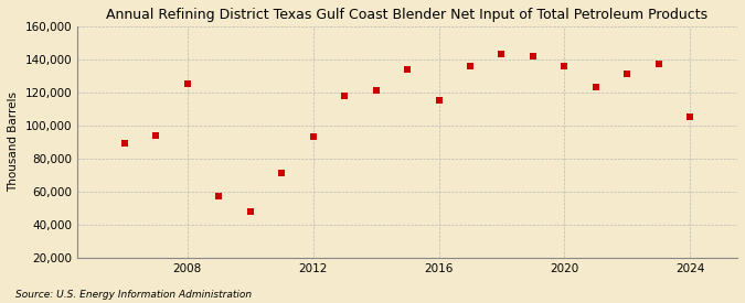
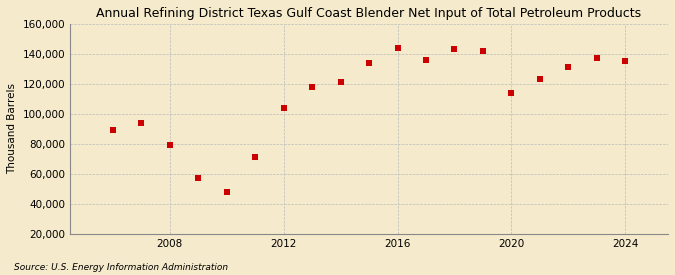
2008: 125,000 -> 79,000
2012: 93,000 -> 104,000
2016: 115,000 -> 144,000
2020: 136,000 -> 114,000
2024: 105,000 -> 135,000
